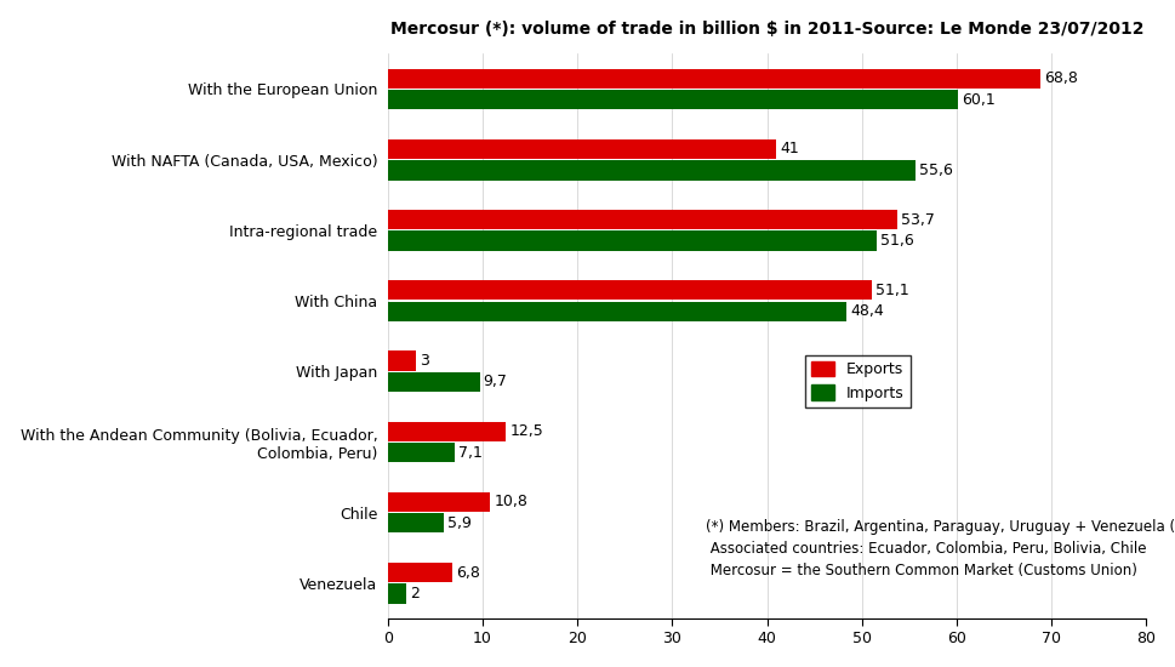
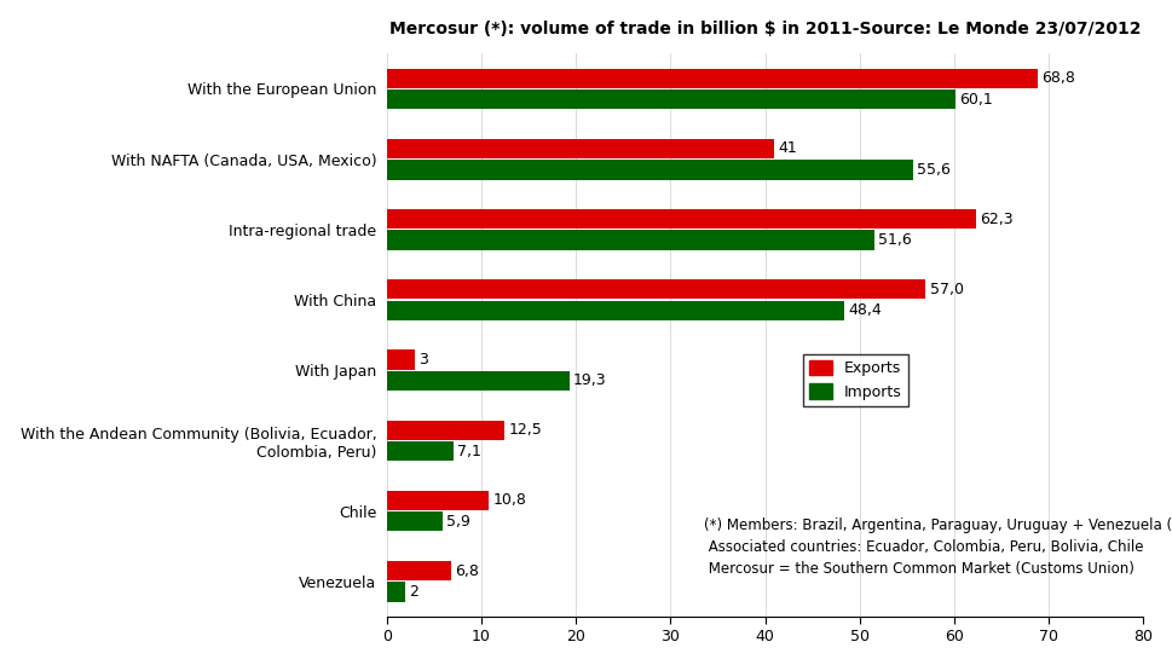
Exports/Intra-regional trade: 53,7 -> 62,3
Exports/With China: 51,1 -> 57,0
Imports/With Japan: 9,7 -> 19,3
